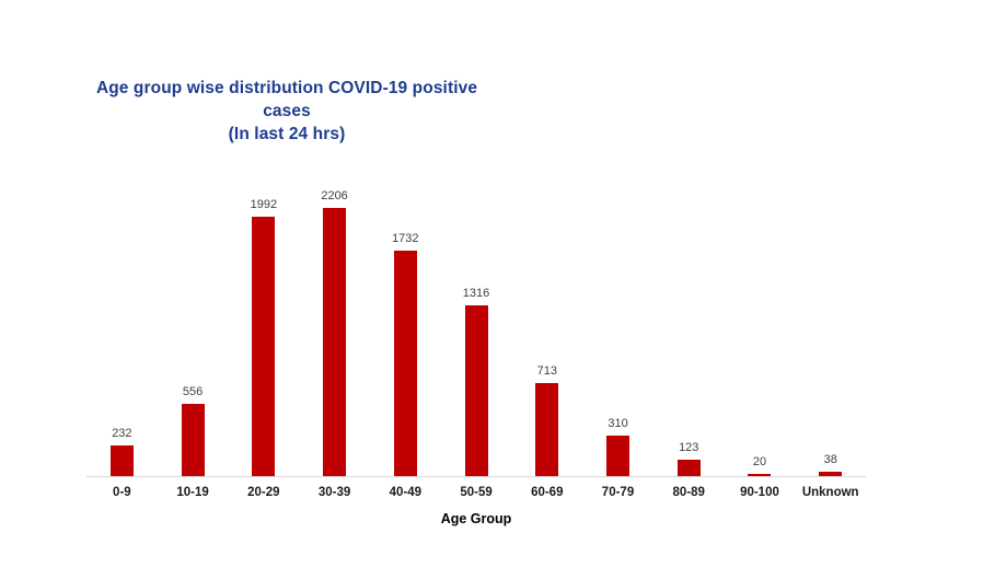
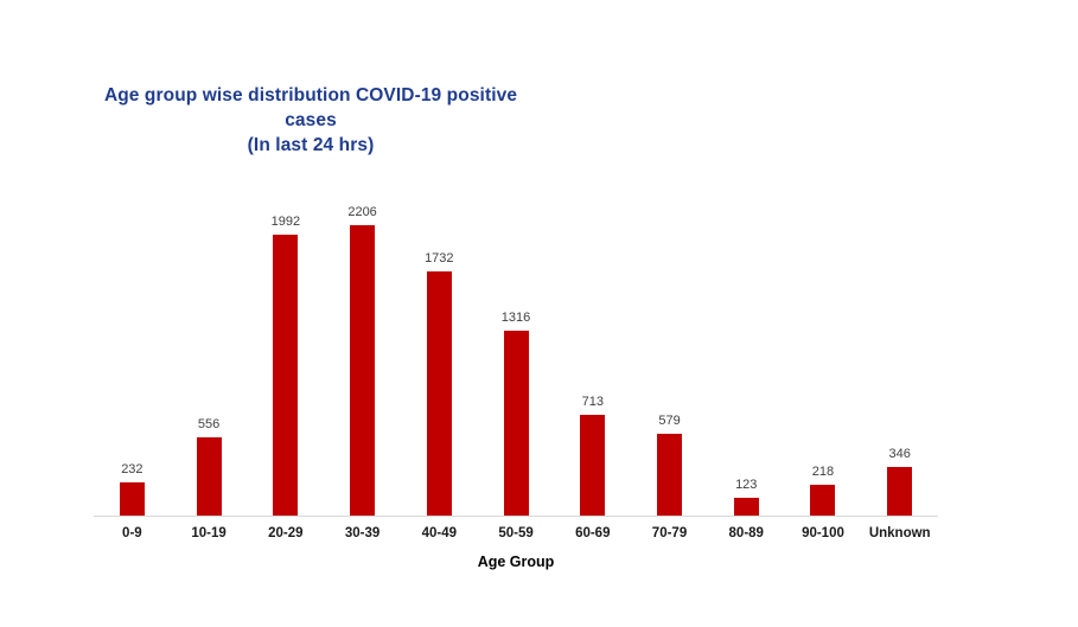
70-79: 310 -> 579
90-100: 20 -> 218
Unknown: 38 -> 346
